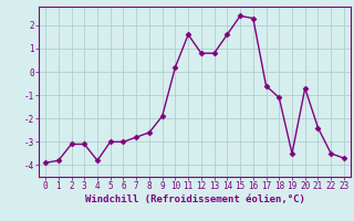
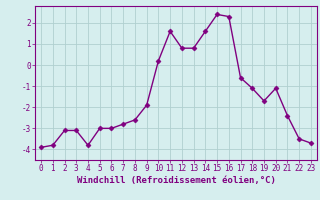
19: -3.5 -> -1.7
20: -0.7 -> -1.1
